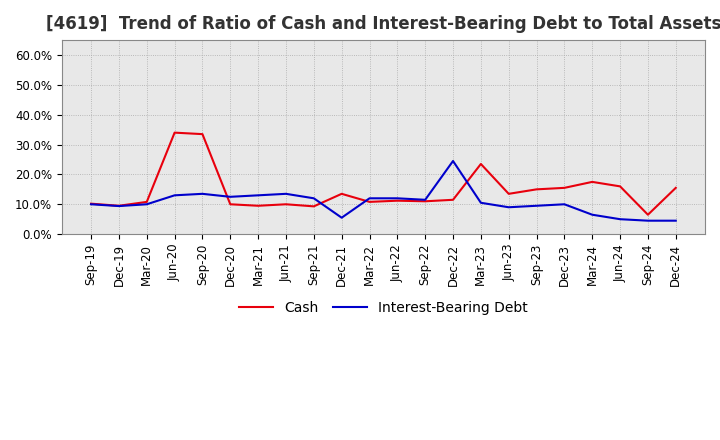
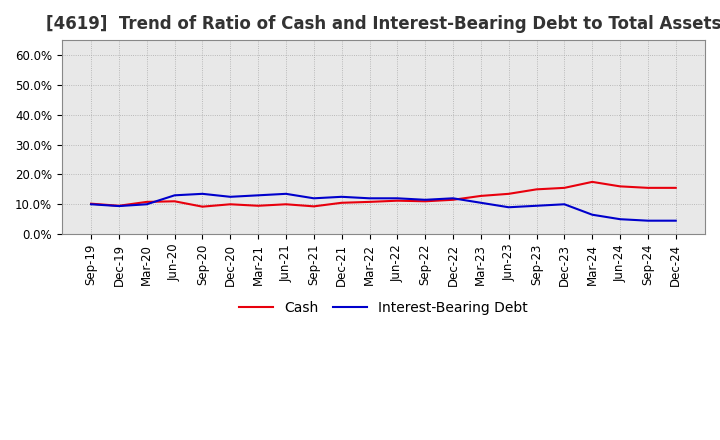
Cash/Jun-20: 34.0% -> 11.0%
Cash/Sep-20: 33.5% -> 9.2%
Cash/Dec-21: 13.5% -> 10.5%
Interest-Bearing Debt/Dec-21: 5.5% -> 12.5%
Interest-Bearing Debt/Dec-22: 24.5% -> 12.0%
Cash/Mar-23: 23.5% -> 12.8%
Cash/Sep-24: 6.5% -> 15.5%
